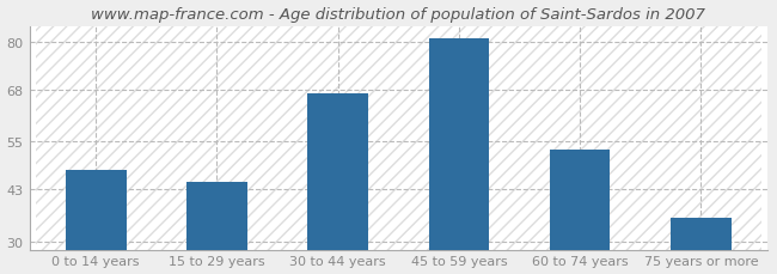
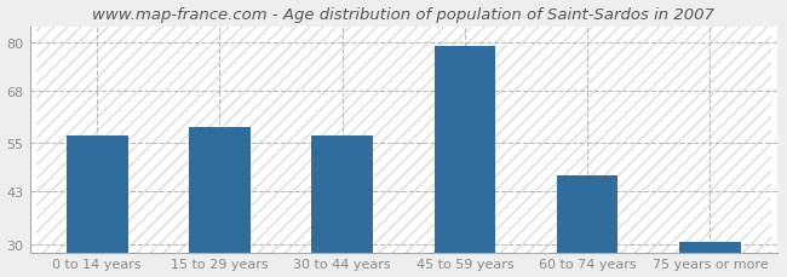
0 to 14 years: 48.0 -> 57.0
15 to 29 years: 45.0 -> 59.0
30 to 44 years: 67.0 -> 57.0
45 to 59 years: 81.0 -> 79.0
60 to 74 years: 53.0 -> 47.0
75 years or more: 36.0 -> 30.5
